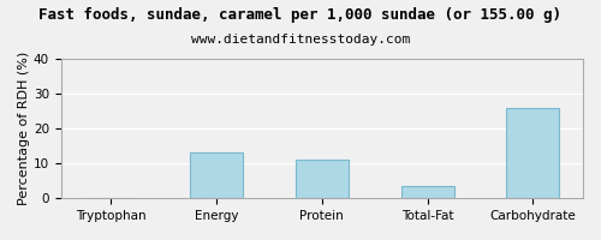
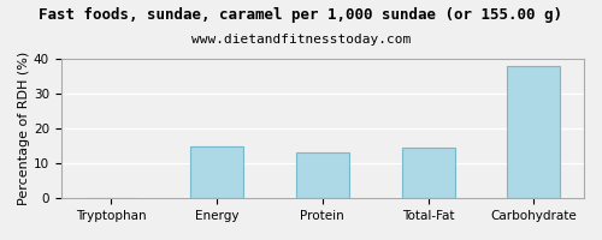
Energy: 13.0 -> 15.0
Protein: 11.0 -> 13.0
Total-Fat: 3.5 -> 14.5
Carbohydrate: 26.0 -> 38.0
